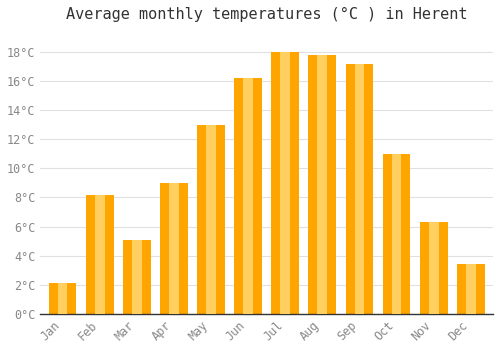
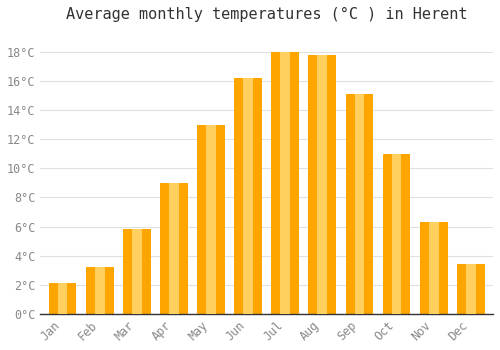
Feb: 8.2°C -> 3.2°C
Mar: 5.1°C -> 5.8°C
Sep: 17.2°C -> 15.1°C
